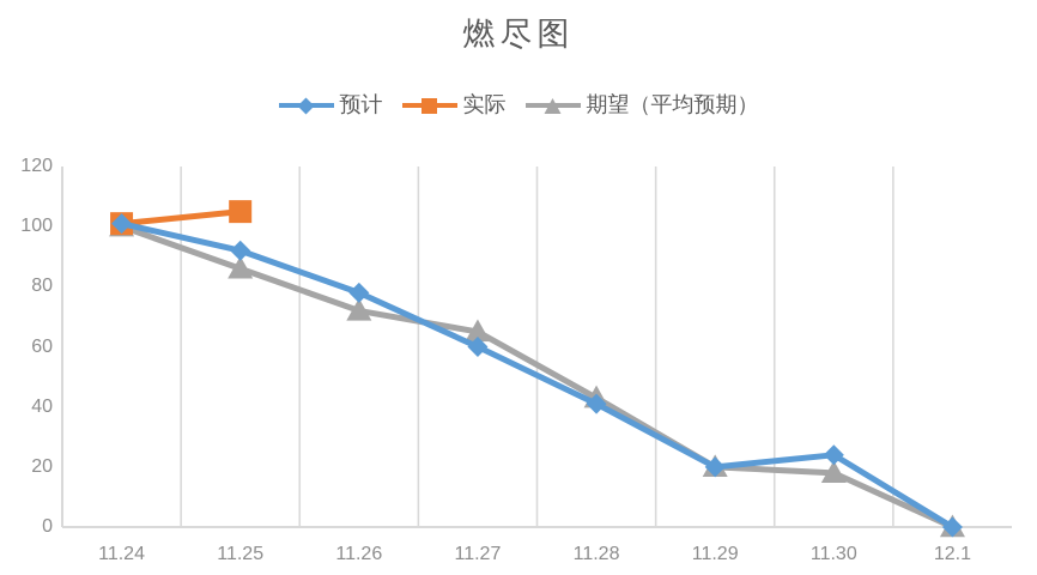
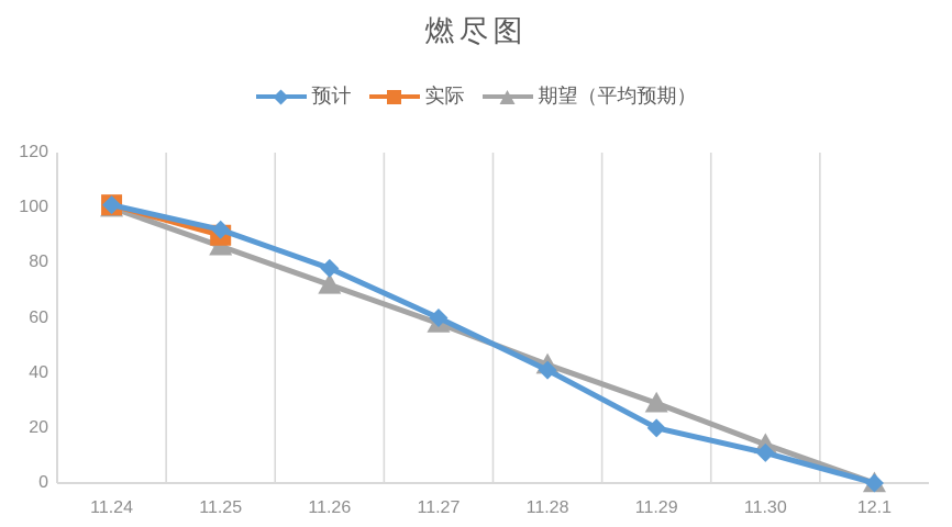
实际/11.25: 105 -> 90
期望（平均预期）/11.27: 65 -> 58
期望（平均预期）/11.29: 20 -> 29
预计/11.30: 24 -> 11
期望（平均预期）/11.30: 18 -> 14
